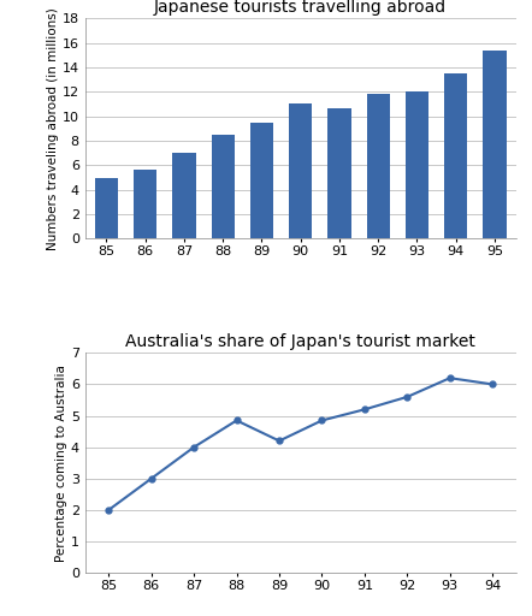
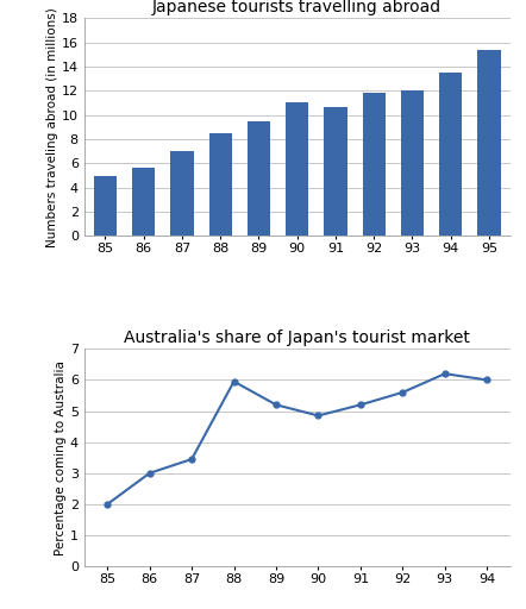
Australia's share of Japan's tourist market/87: 4.00 -> 3.45
Australia's share of Japan's tourist market/88: 4.85 -> 5.95
Australia's share of Japan's tourist market/89: 4.20 -> 5.20
